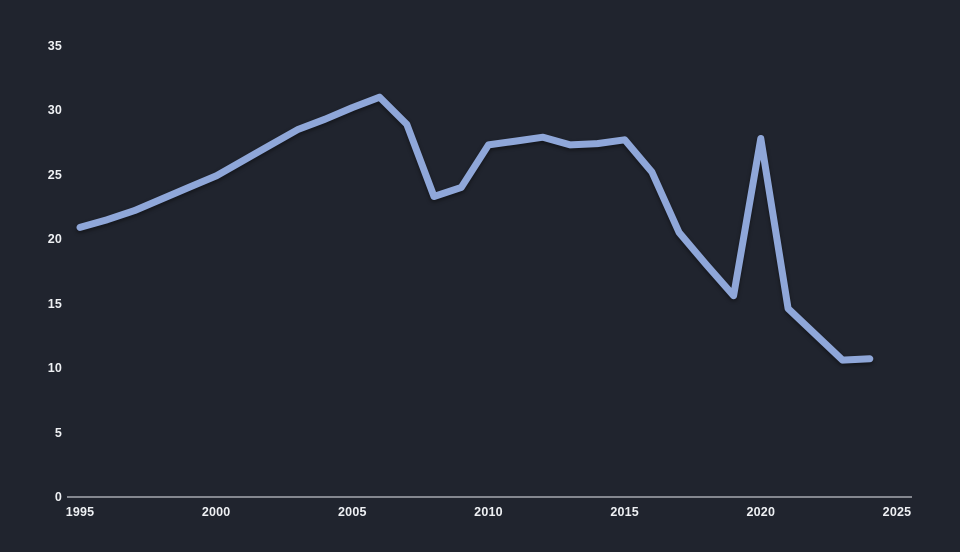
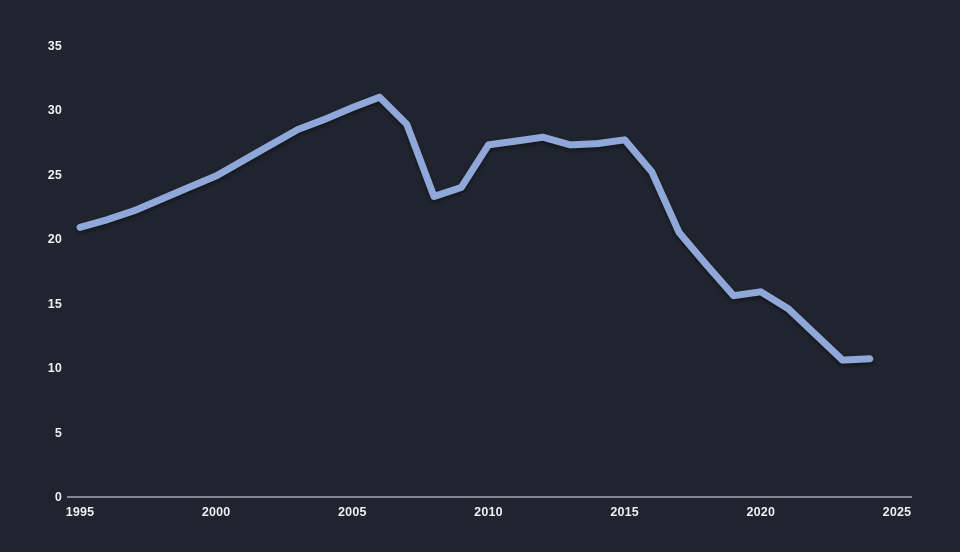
2020: 27.9 -> 16.0
